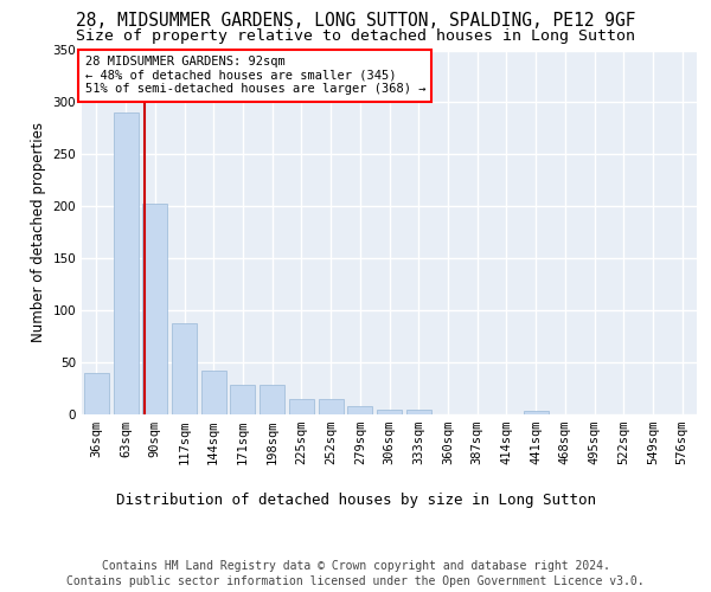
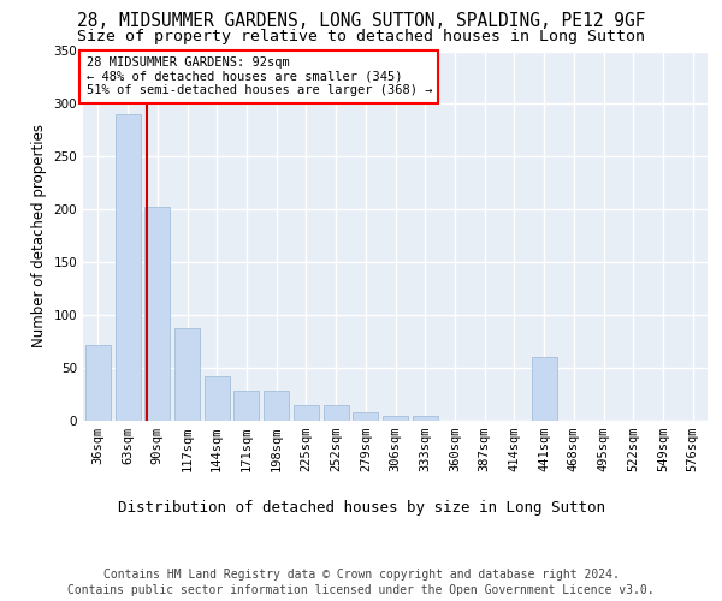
36sqm: 40 -> 72
441sqm: 3 -> 60
